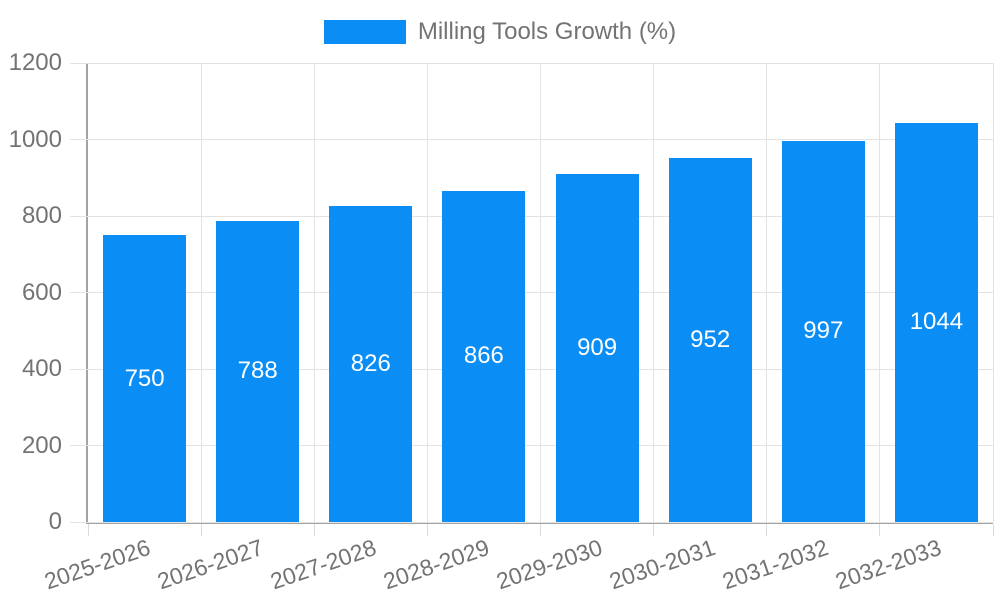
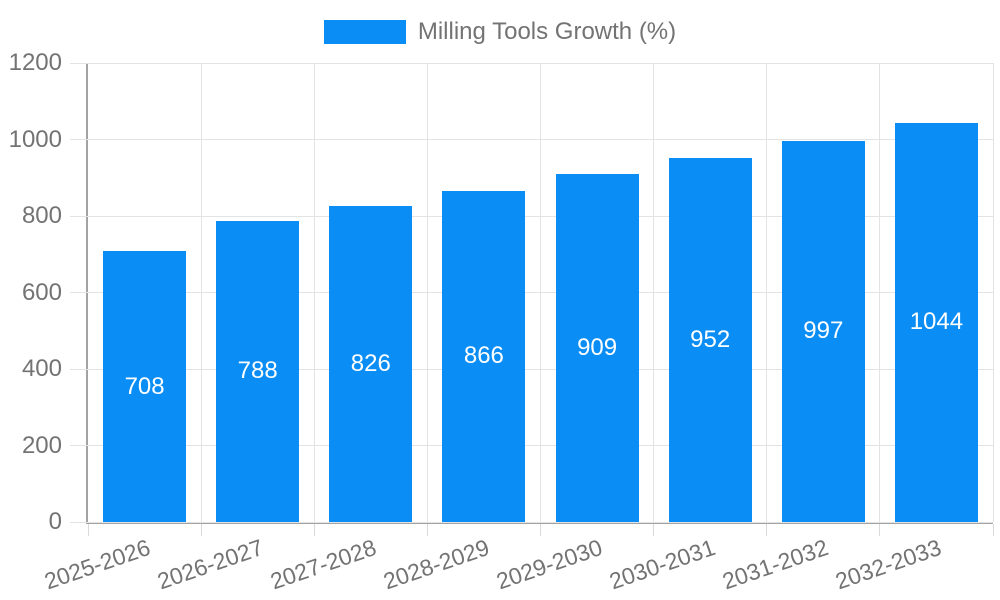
2025-2026: 750 -> 708
